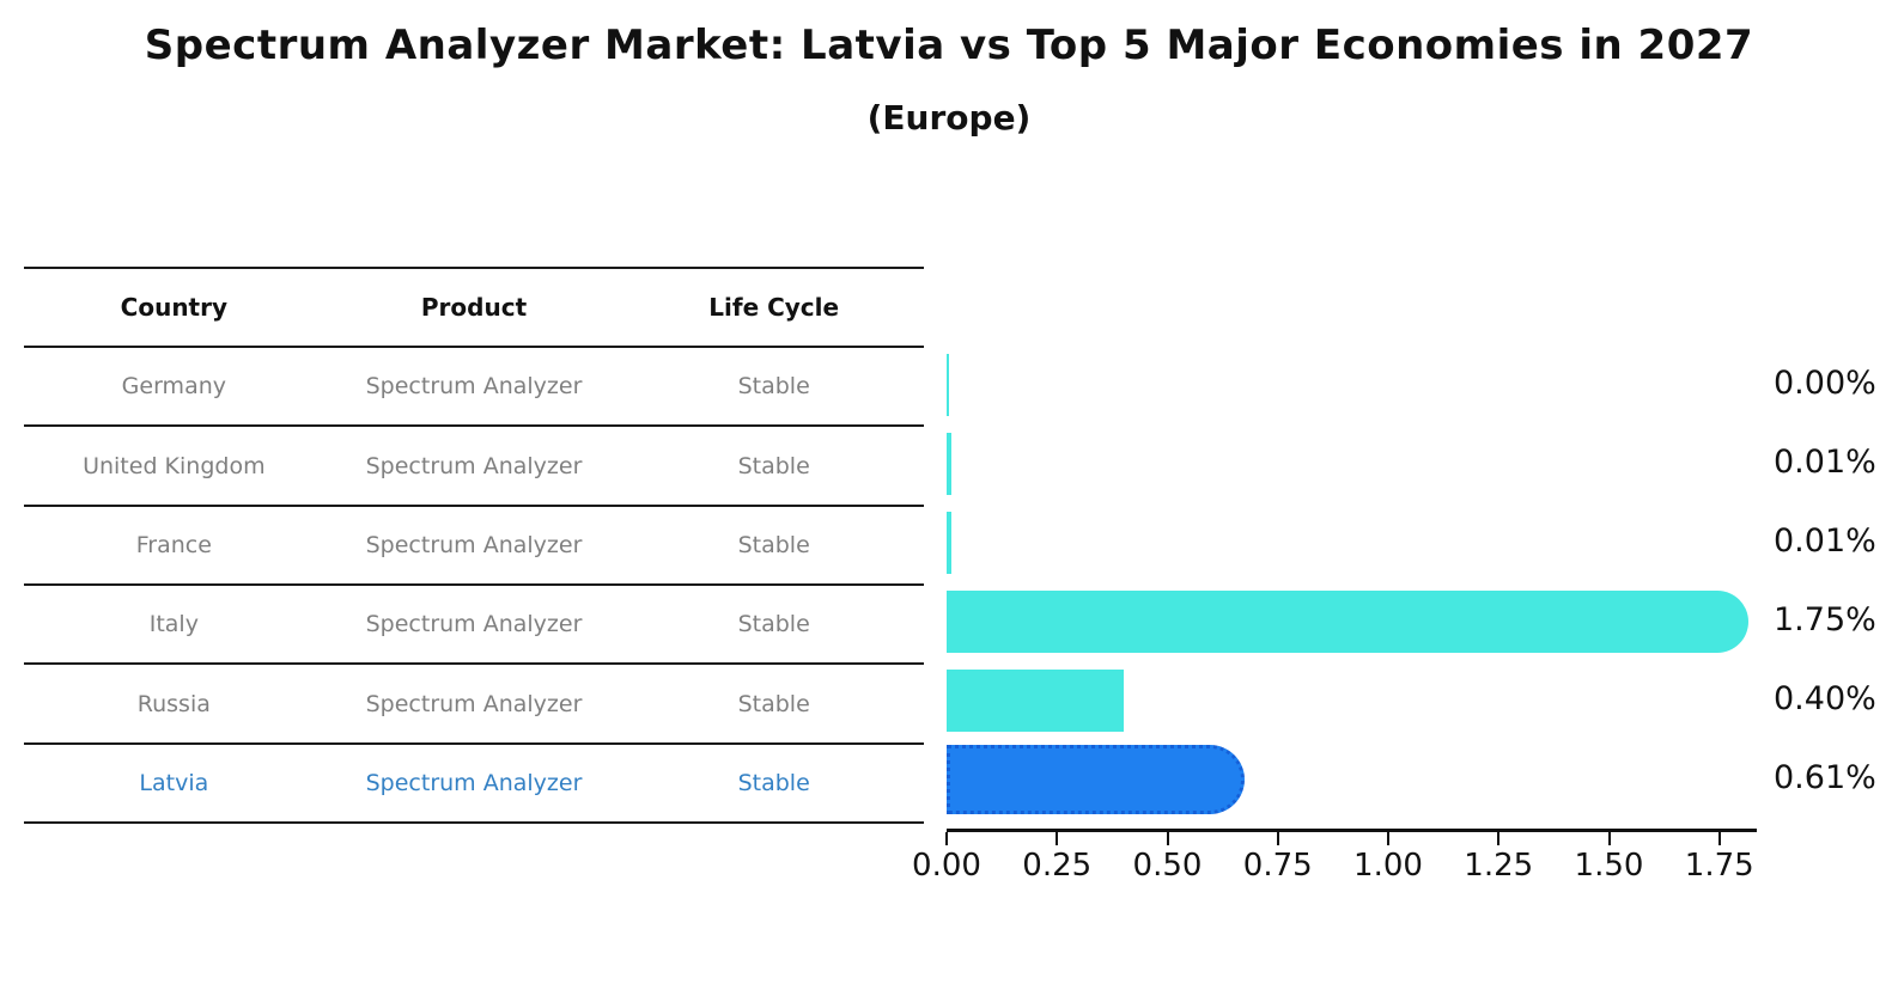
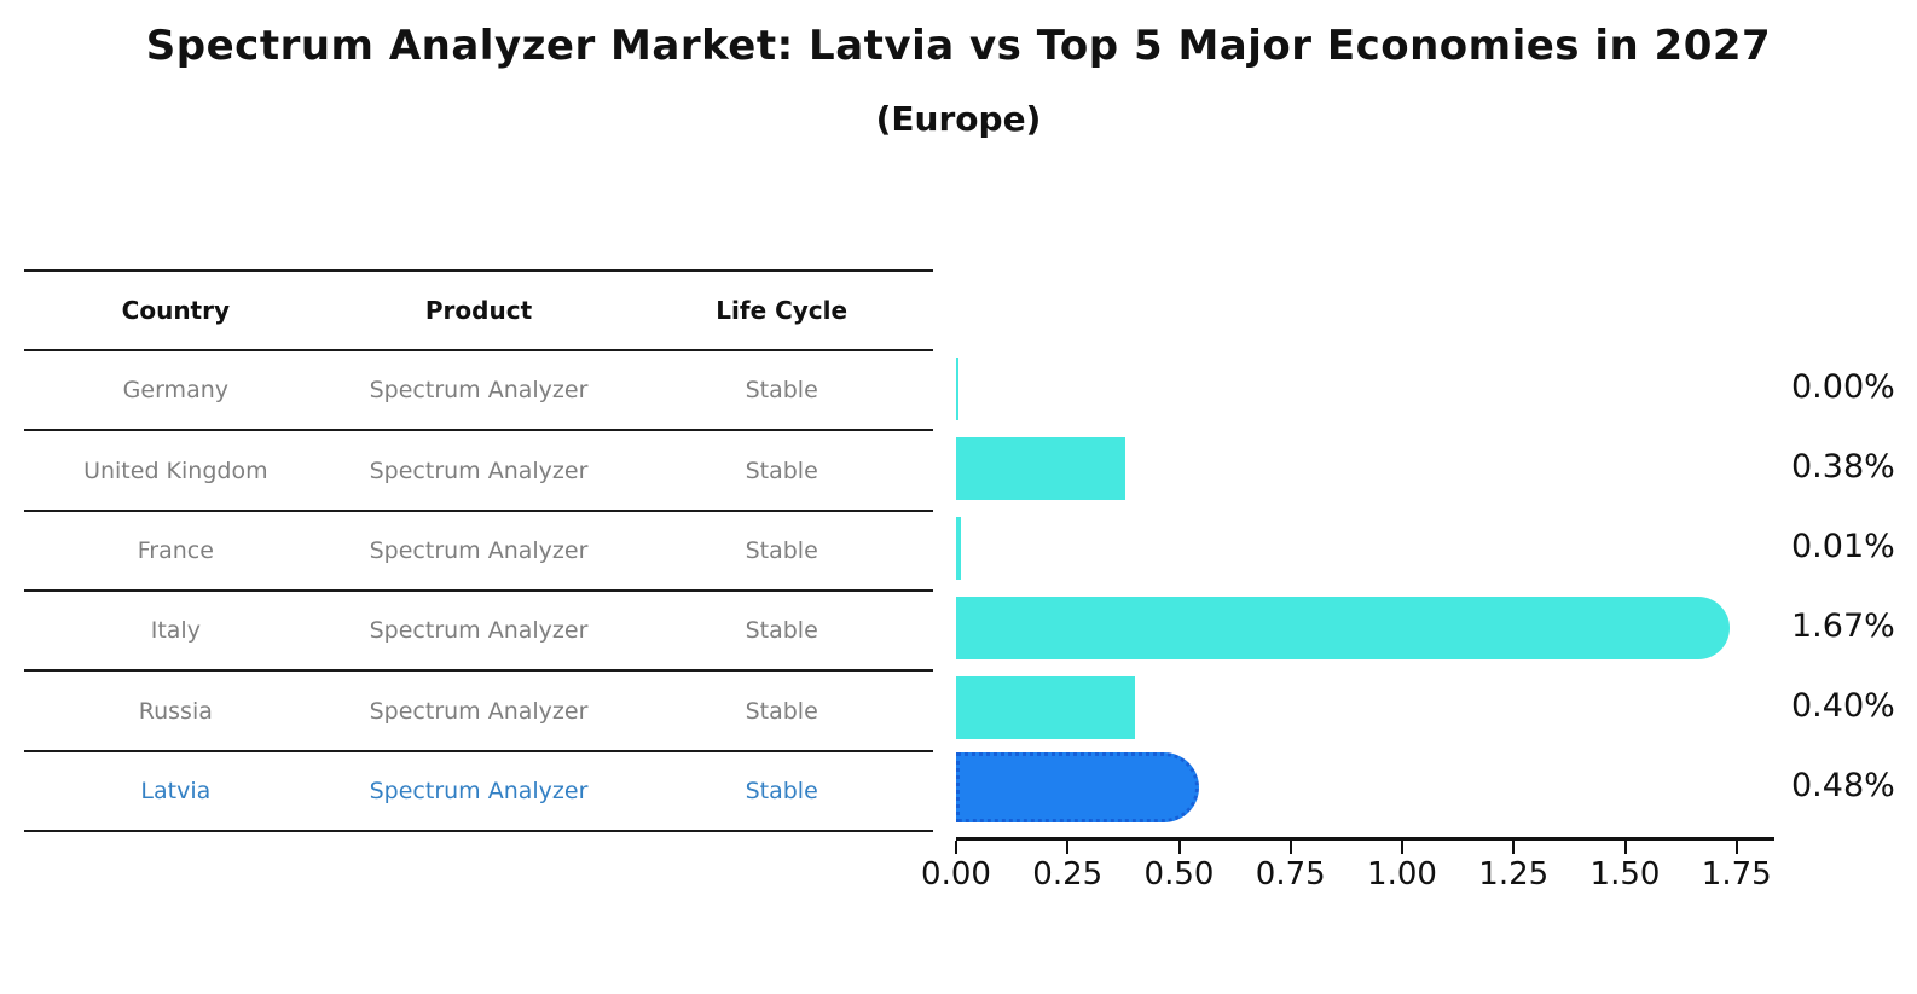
United Kingdom: 0.01% -> 0.38%
Italy: 1.75% -> 1.67%
Latvia: 0.61% -> 0.48%
